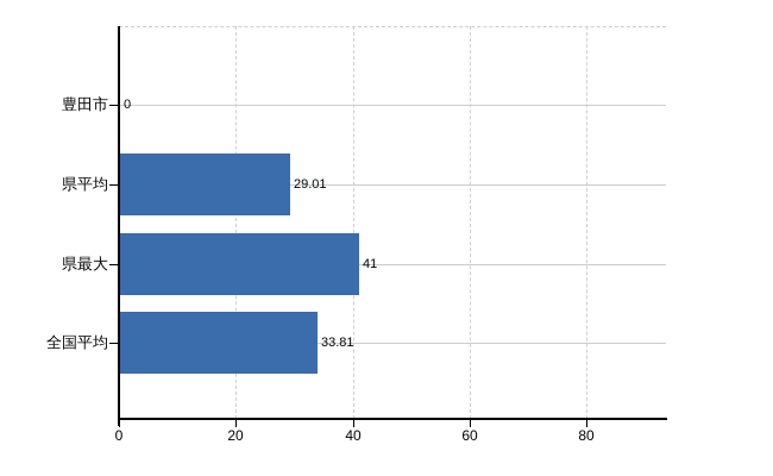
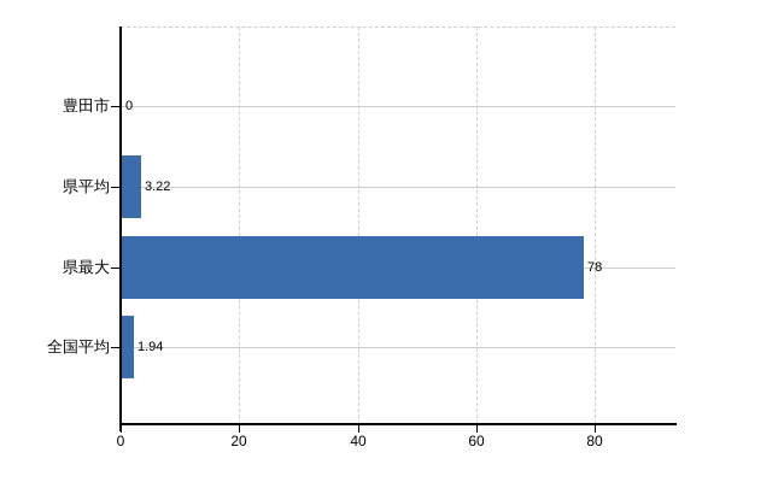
県平均: 29.01 -> 3.22
県最大: 41 -> 78
全国平均: 33.81 -> 1.94
